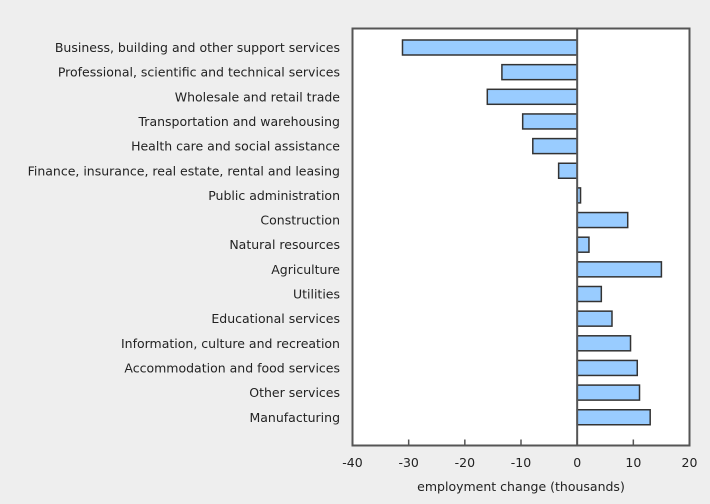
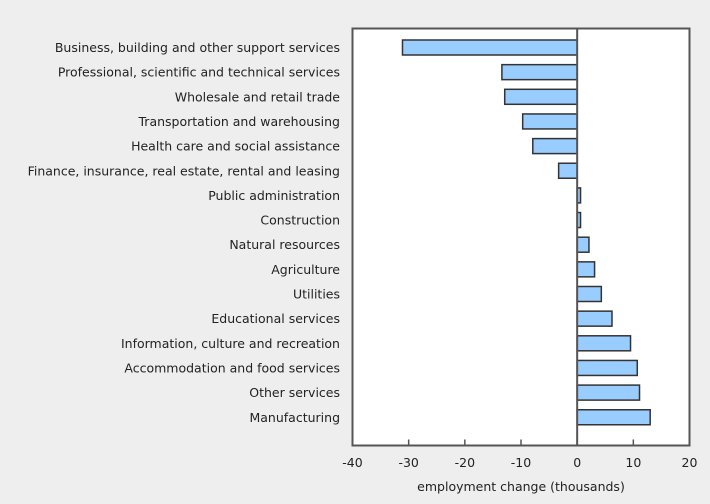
Wholesale and retail trade: -16 -> -13
Construction: 9 -> 1
Agriculture: 15 -> 3
